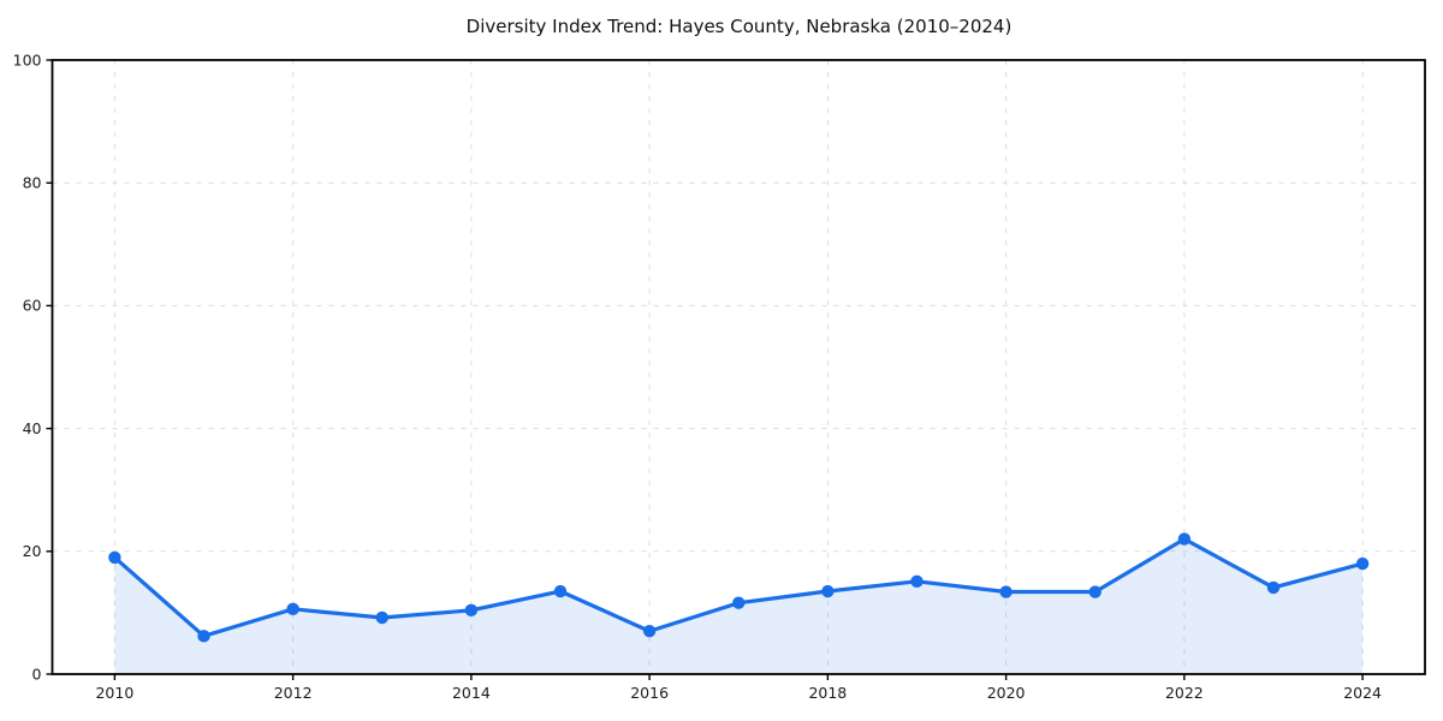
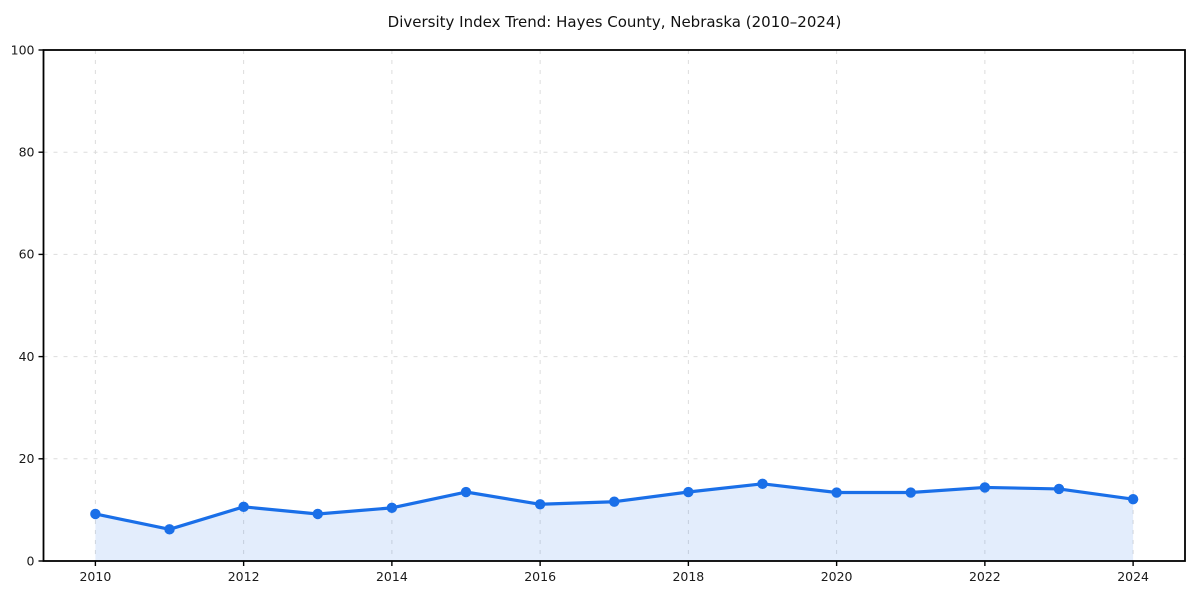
2010: 19 -> 9
2016: 7 -> 11
2022: 22 -> 14
2024: 18 -> 12
